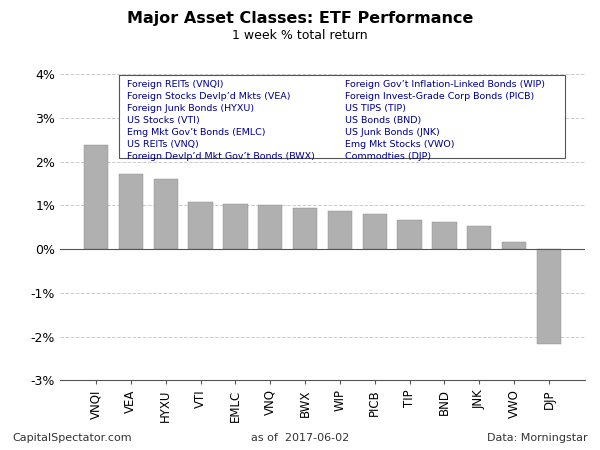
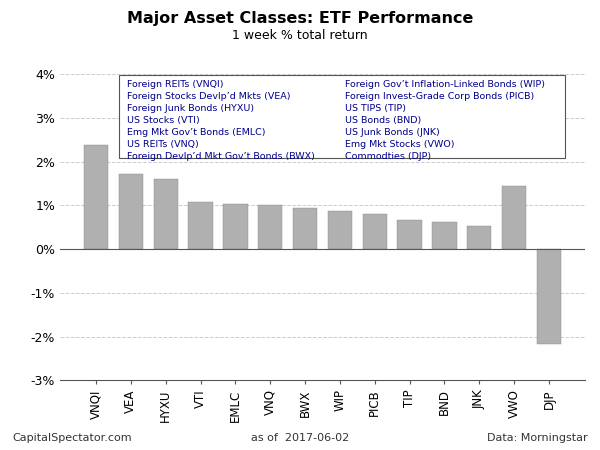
VWO: 0.17% -> 1.45%
